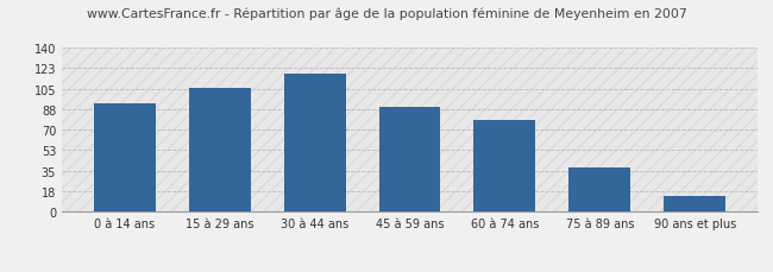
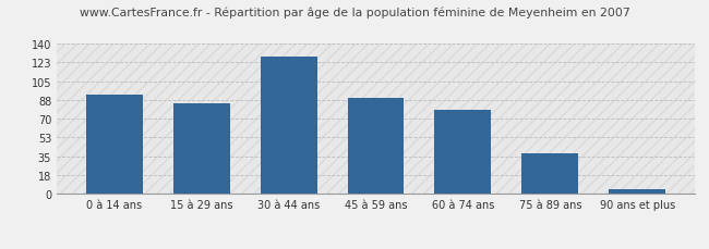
15 à 29 ans: 106 -> 85
30 à 44 ans: 118 -> 128
90 ans et plus: 14 -> 4
